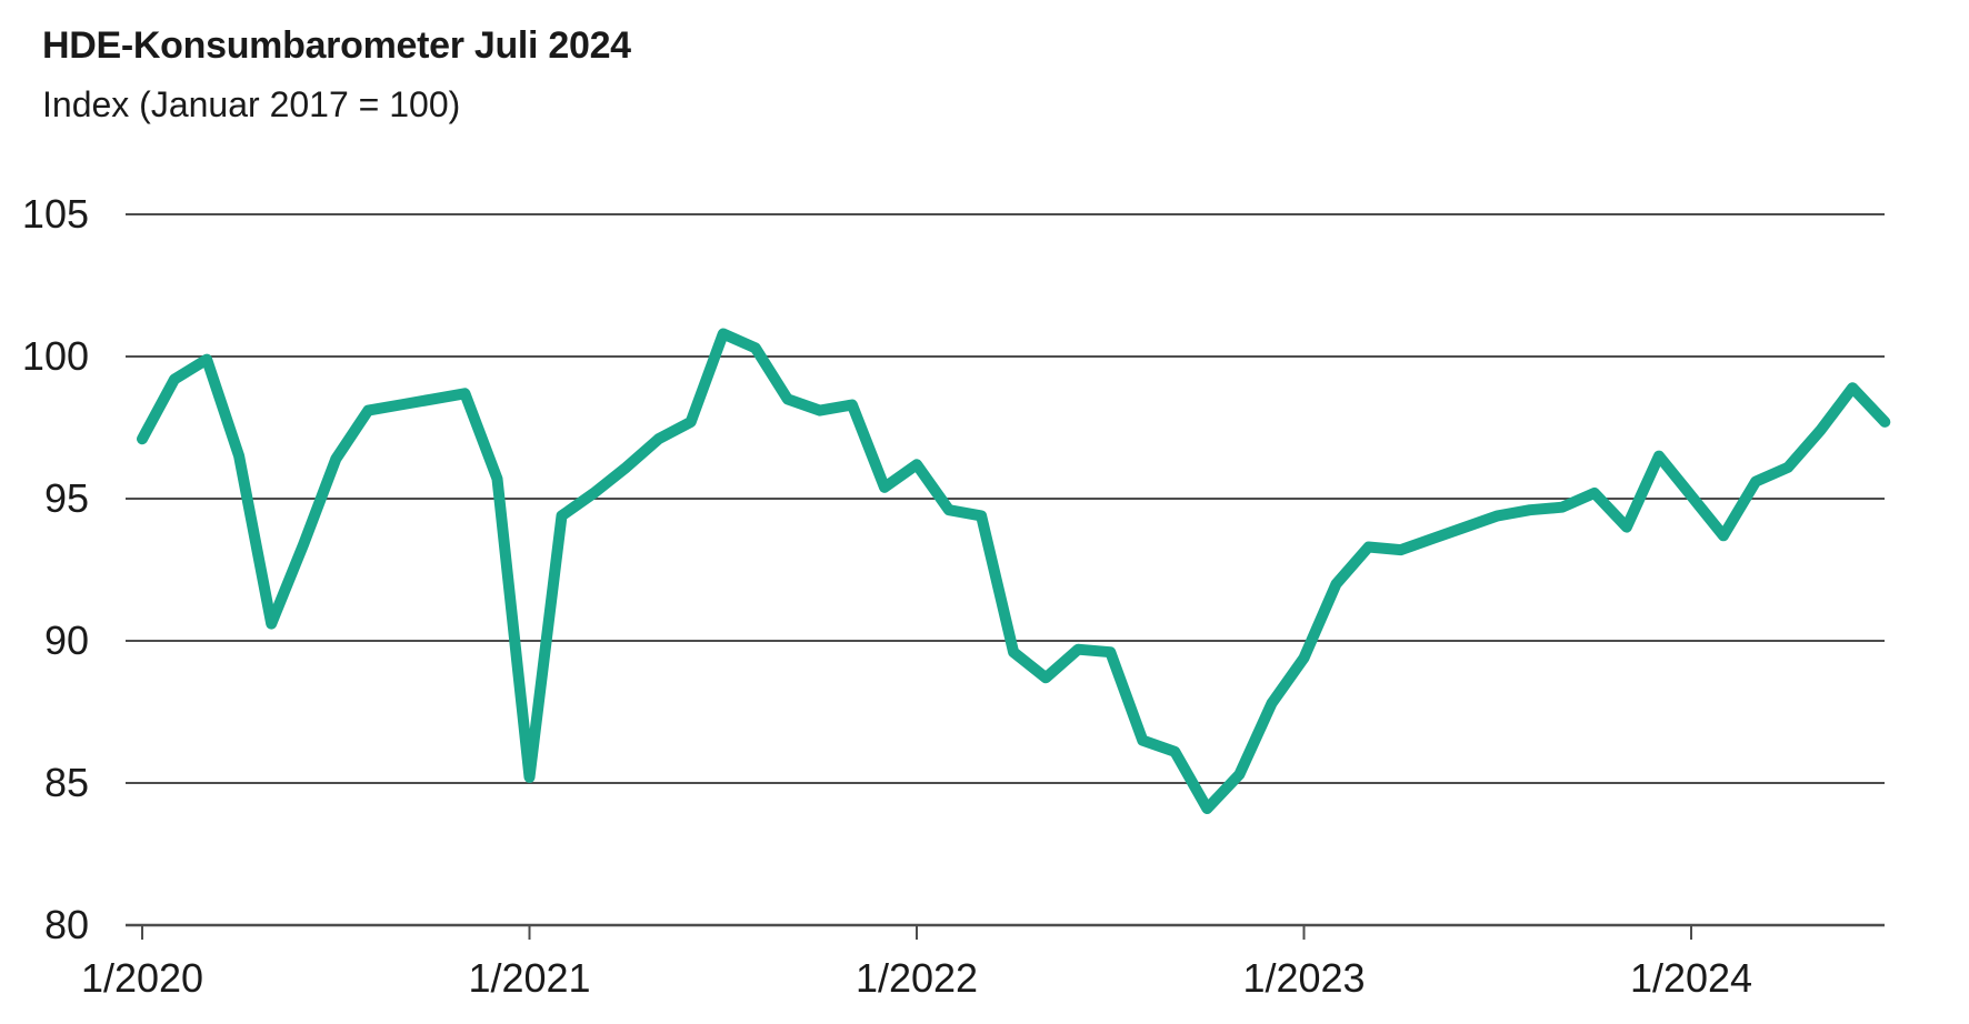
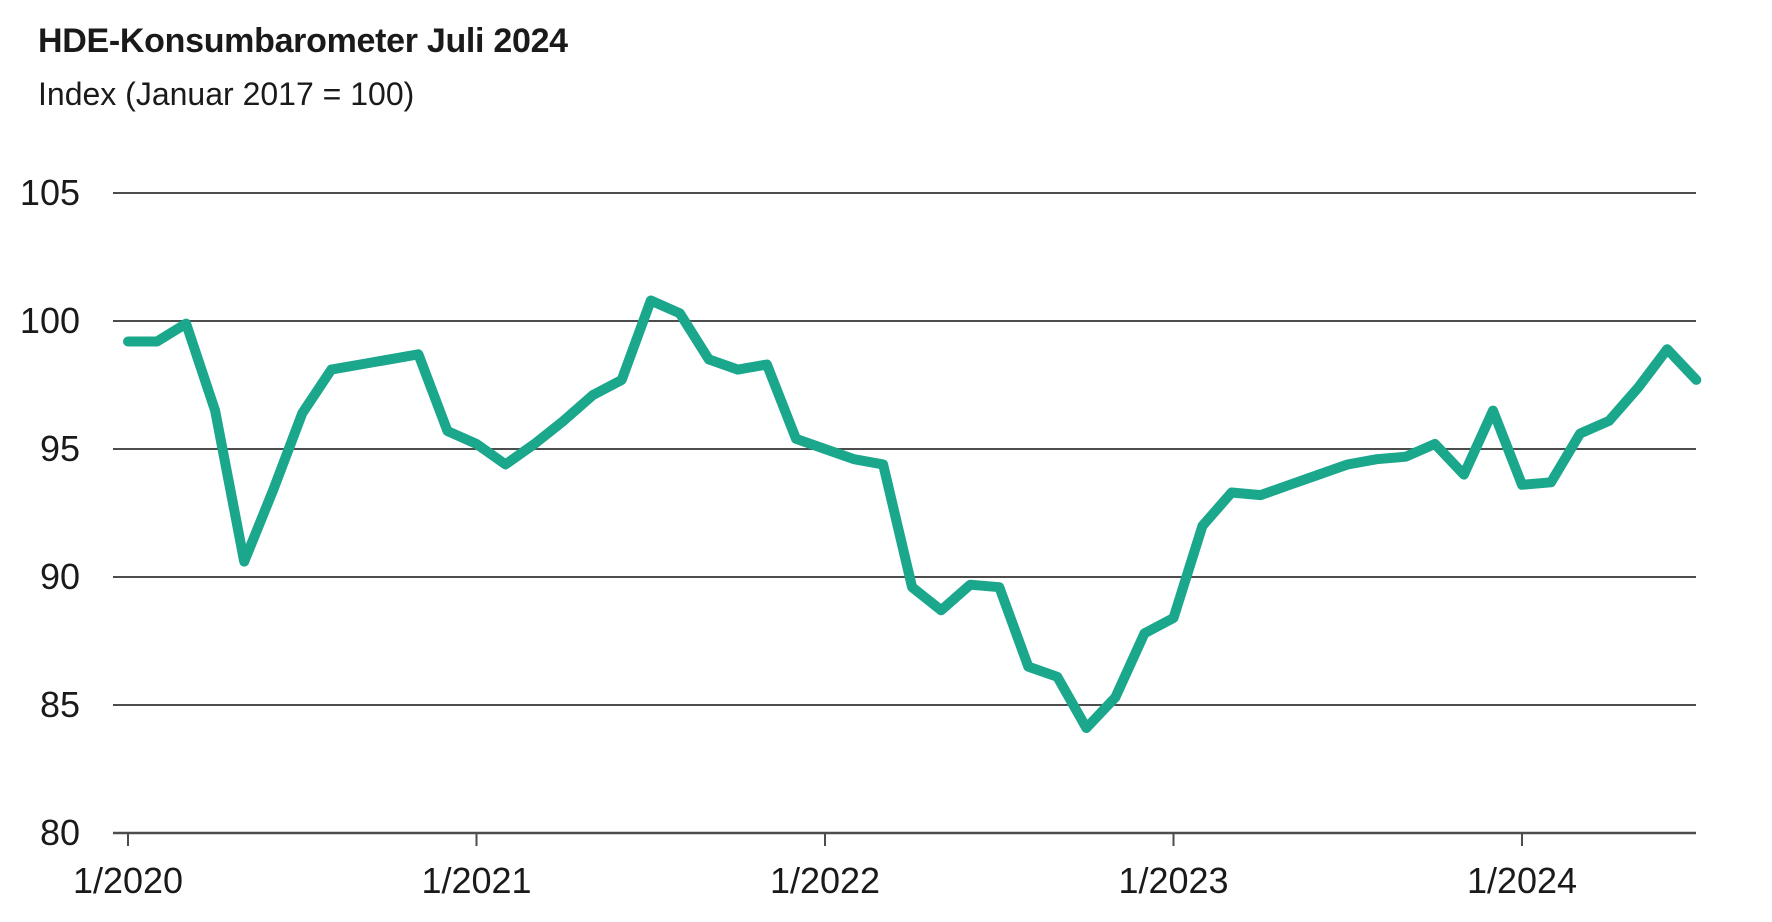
1/2020: 97.1 -> 99.2
1/2021: 85.2 -> 95.2
1/2022: 96.2 -> 95.0
1/2023: 89.4 -> 88.4
1/2024: 95.1 -> 93.6
